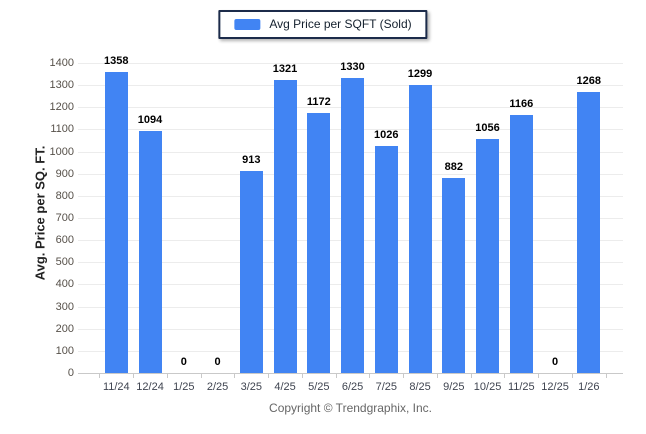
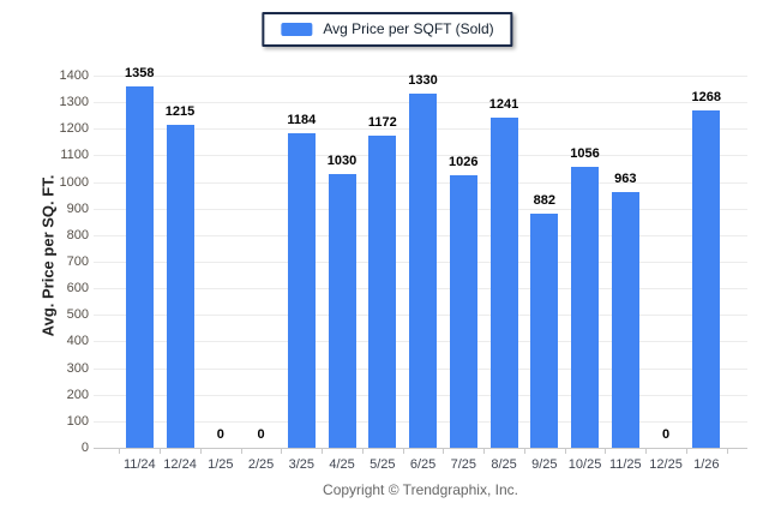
12/24: 1094 -> 1215
3/25: 913 -> 1184
4/25: 1321 -> 1030
8/25: 1299 -> 1241
11/25: 1166 -> 963
